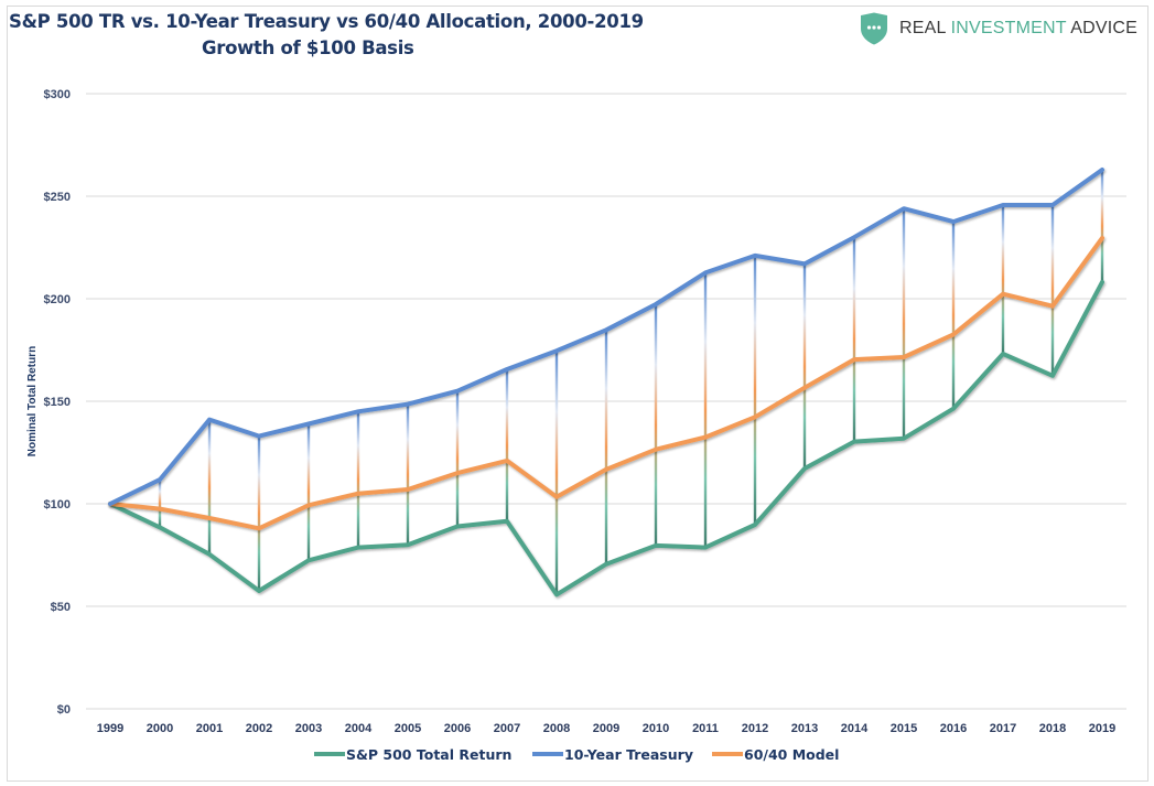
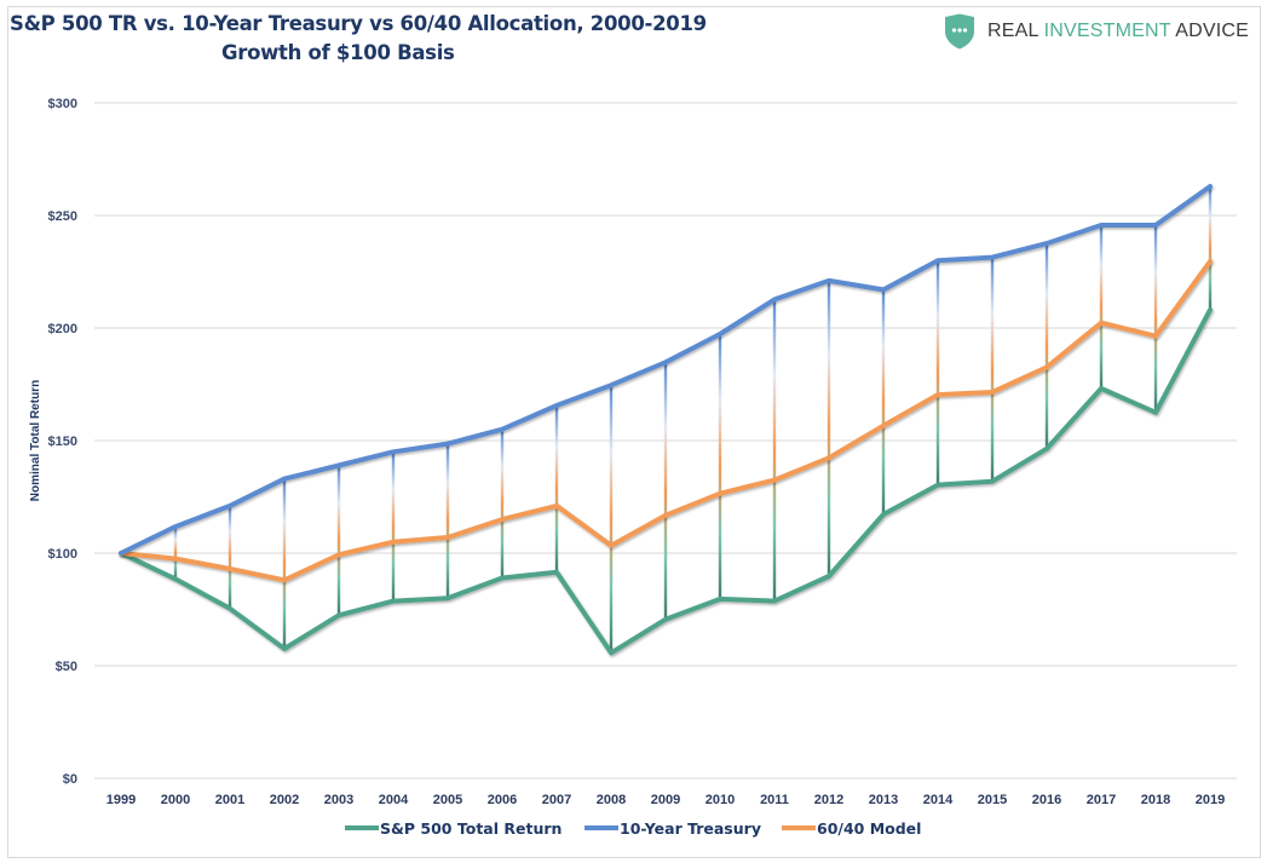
10-Year Treasury/2001: $141 -> $121
10-Year Treasury/2015: $244 -> $231
